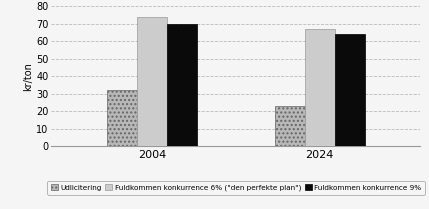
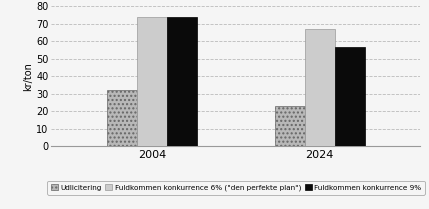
Fuldkommen konkurrence 9%/2004: 70 -> 74
Fuldkommen konkurrence 9%/2024: 64 -> 57
